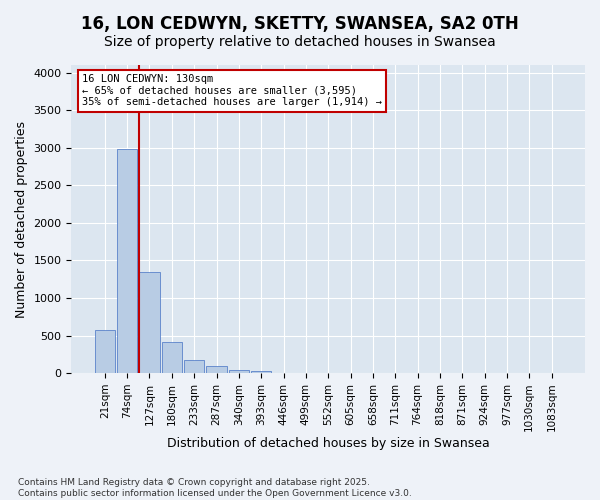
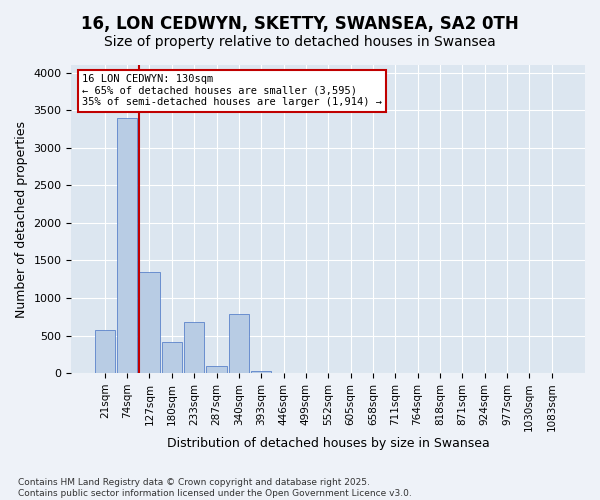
74sqm: 2980 -> 3400
233sqm: 180 -> 680
340sqm: 40 -> 780
